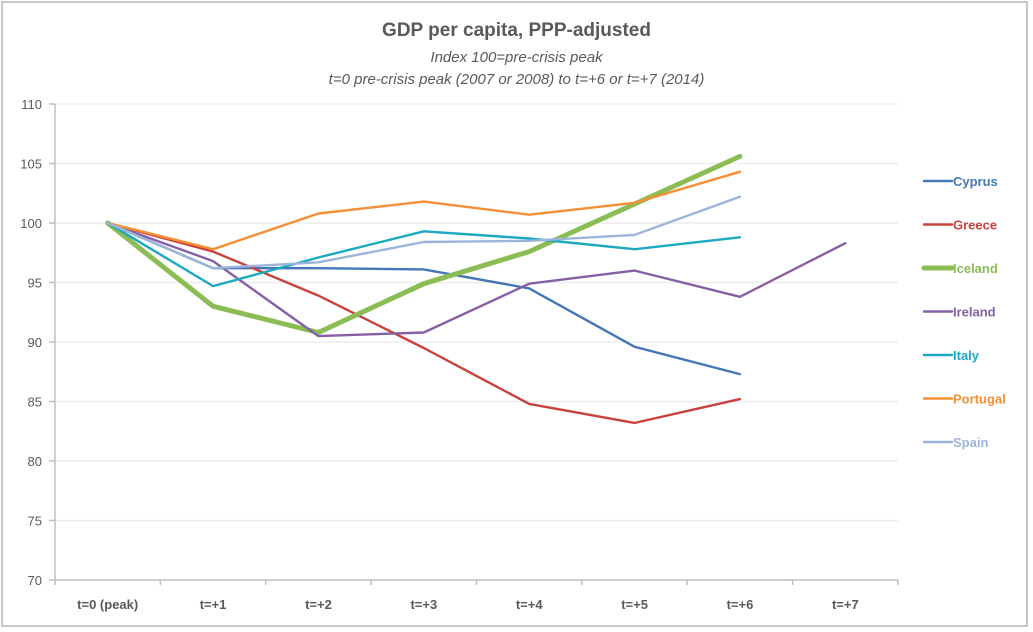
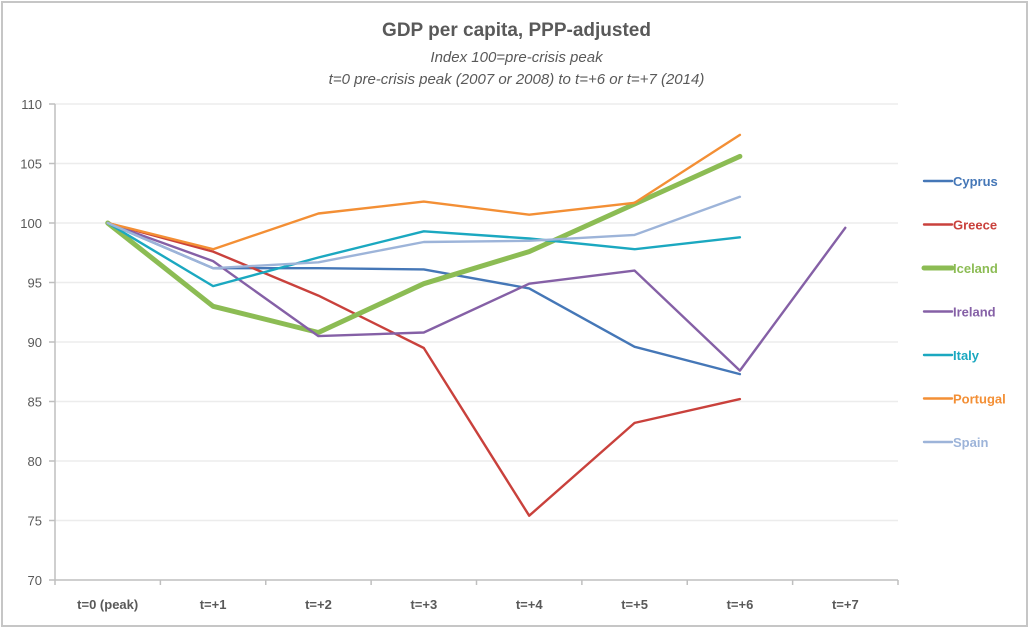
Greece/t=+4: 84.8 -> 75.4
Ireland/t=+6: 93.8 -> 87.6
Portugal/t=+6: 104.3 -> 107.4
Ireland/t=+7: 98.3 -> 99.6
